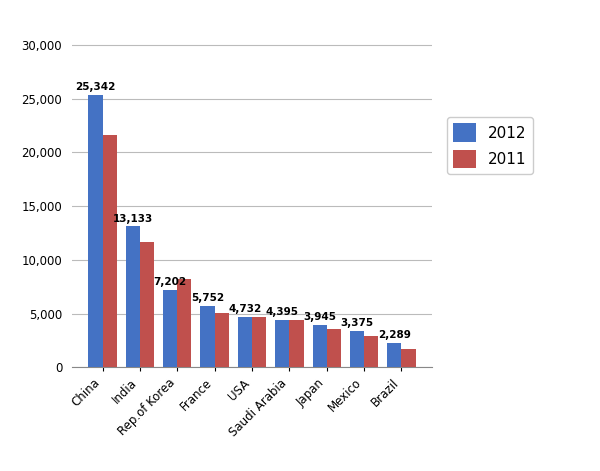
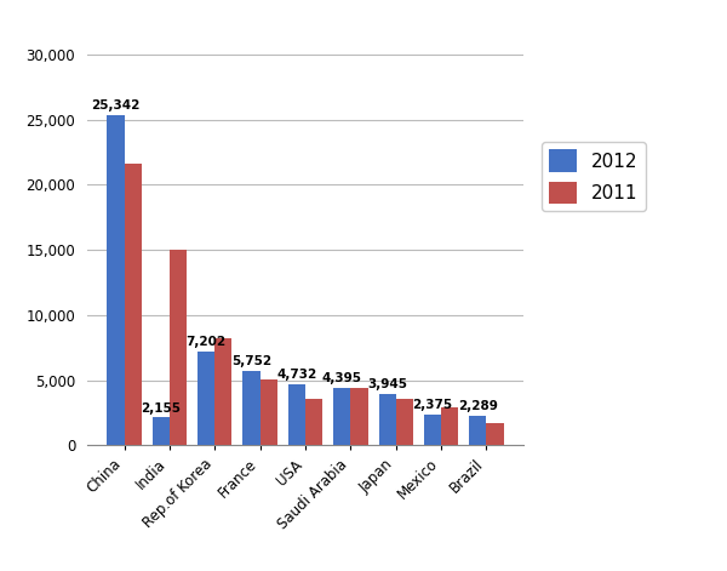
2012/India: 13,133 -> 2,155
2011/India: 11,700 -> 15,000
2011/USA: 4,700 -> 3,600
2012/Mexico: 3,375 -> 2,375
